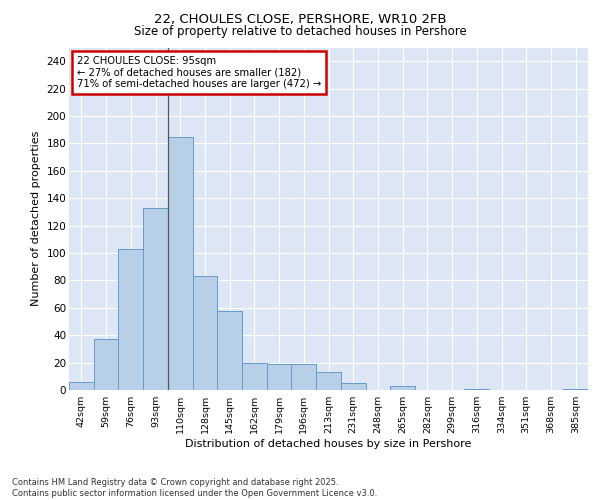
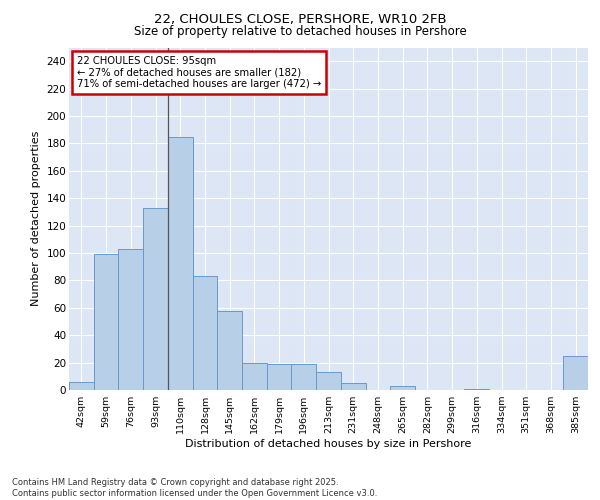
59sqm: 37 -> 99
385sqm: 1 -> 25
